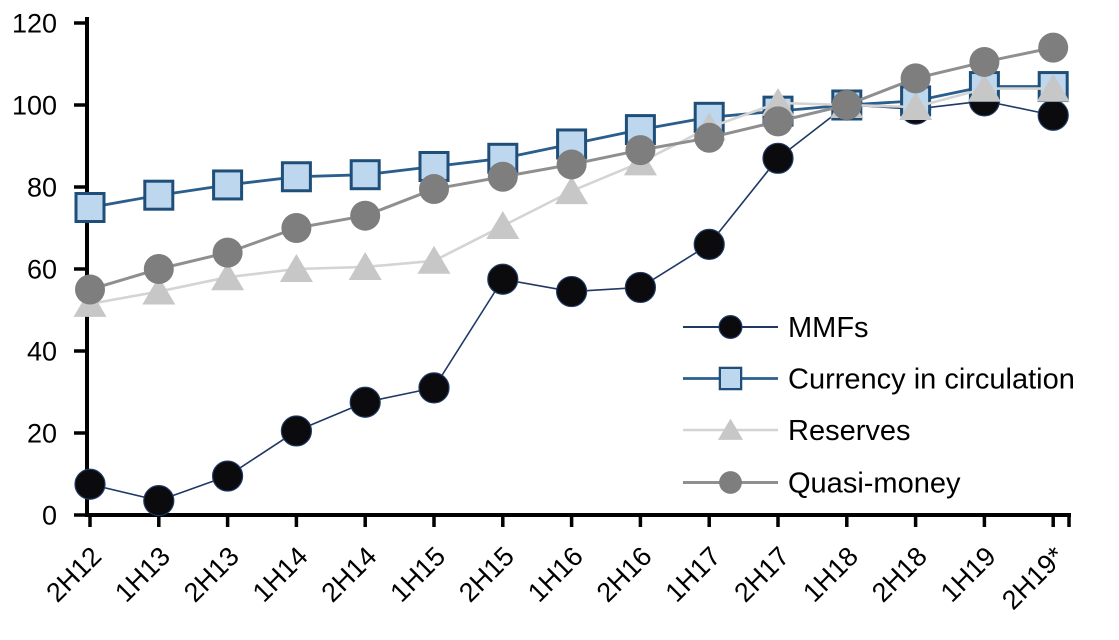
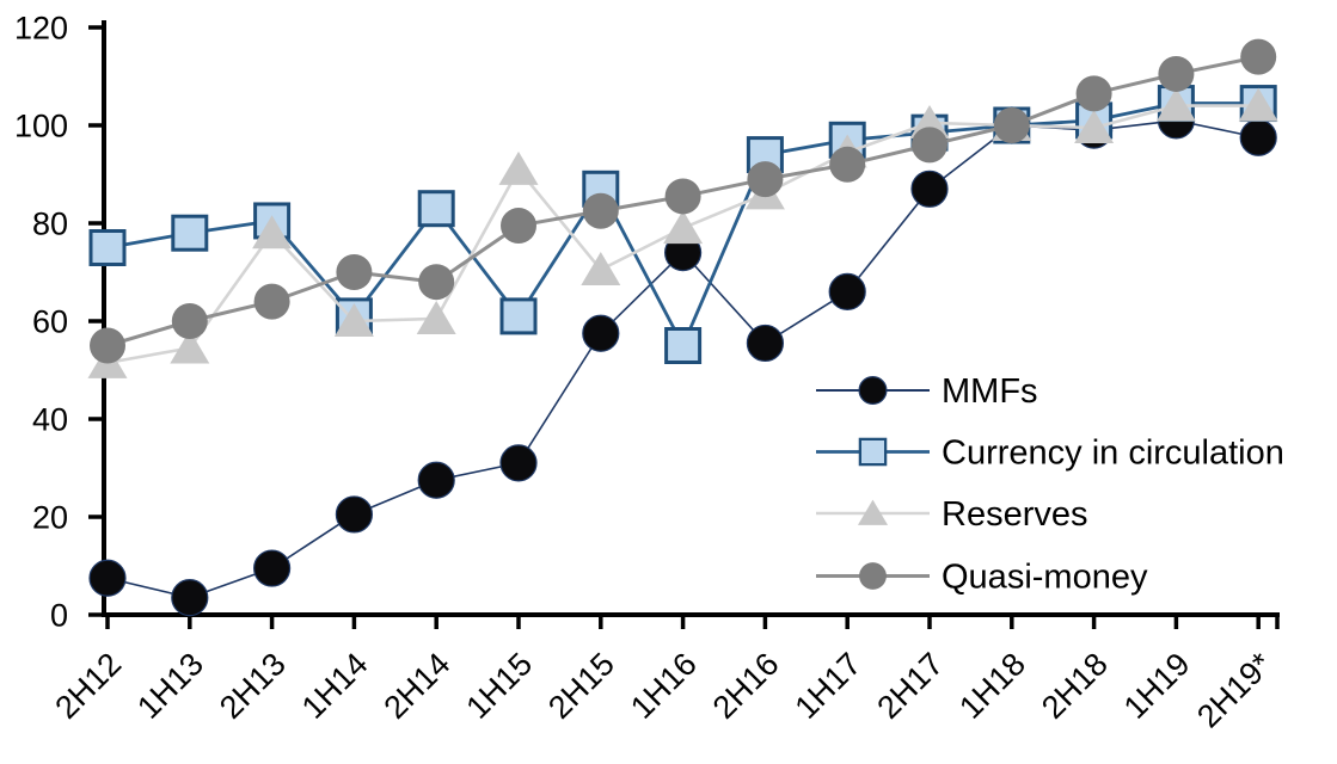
Reserves/2H13: 58 -> 78
Currency in circulation/1H14: 82 -> 61
Quasi-money/2H14: 73 -> 68
Currency in circulation/1H15: 85 -> 61
Reserves/1H15: 62 -> 91
MMFs/1H16: 54 -> 74
Currency in circulation/1H16: 90 -> 55
